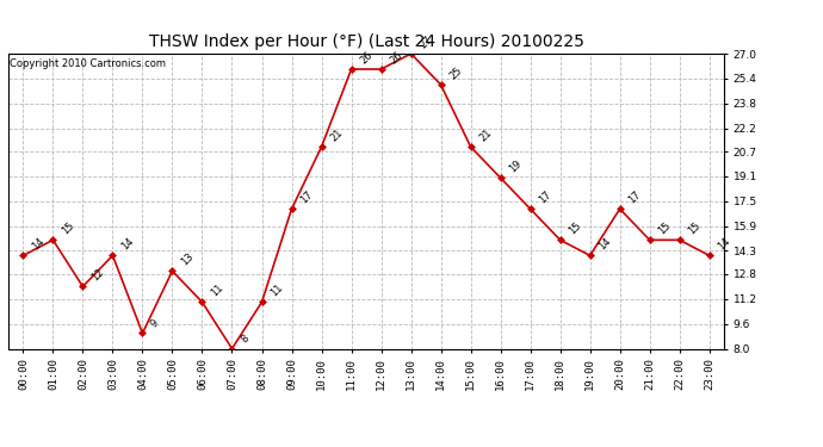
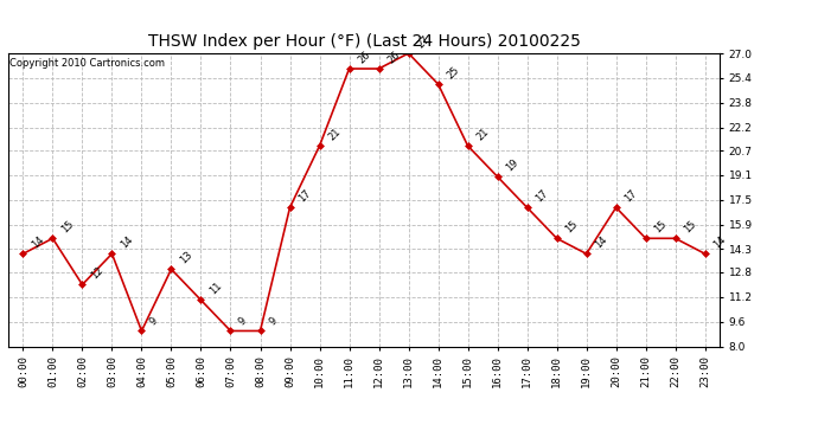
07:00: 8 -> 9
08:00: 11 -> 9
